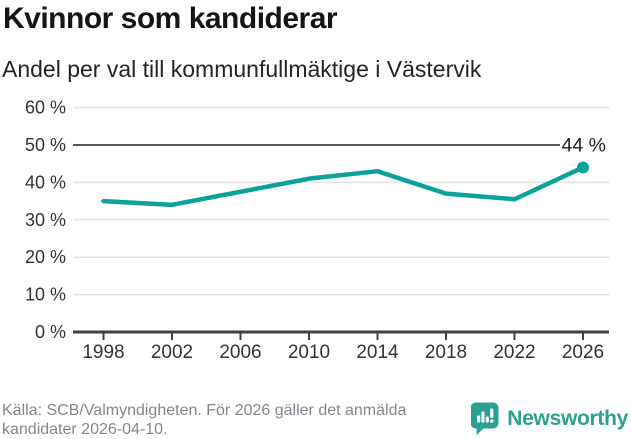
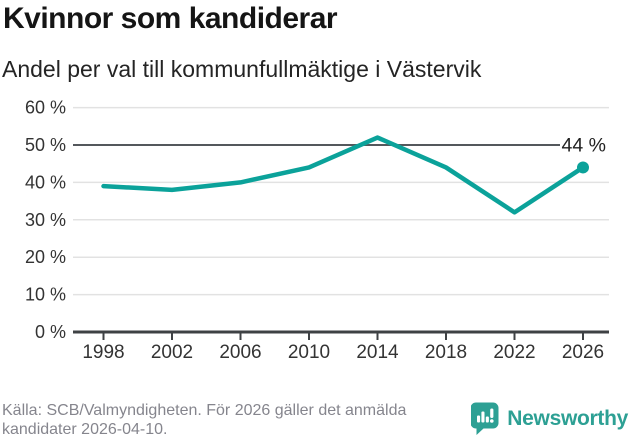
1998: 35% -> 39%
2002: 34% -> 38%
2006: 38% -> 40%
2010: 41% -> 44%
2014: 43% -> 52%
2018: 37% -> 44%
2022: 36% -> 32%
